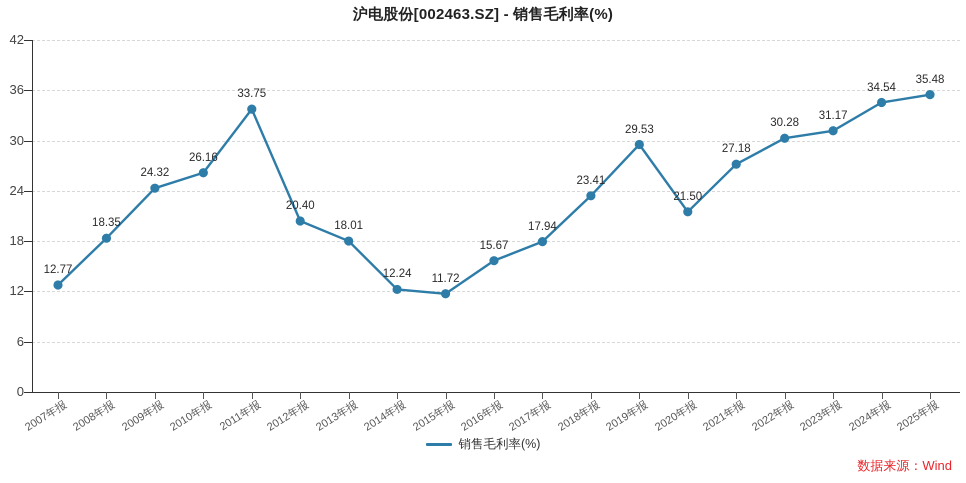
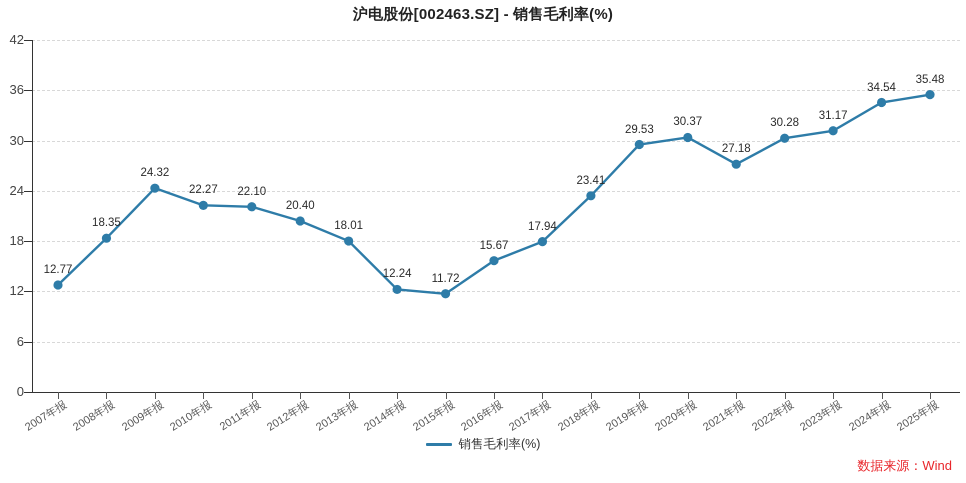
2010年报: 26.16 -> 22.27
2011年报: 33.75 -> 22.10
2020年报: 21.50 -> 30.37
